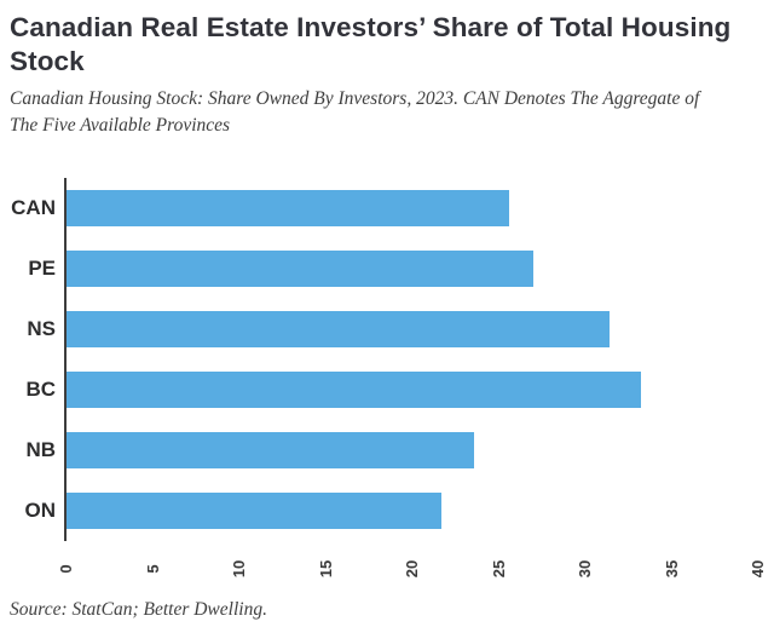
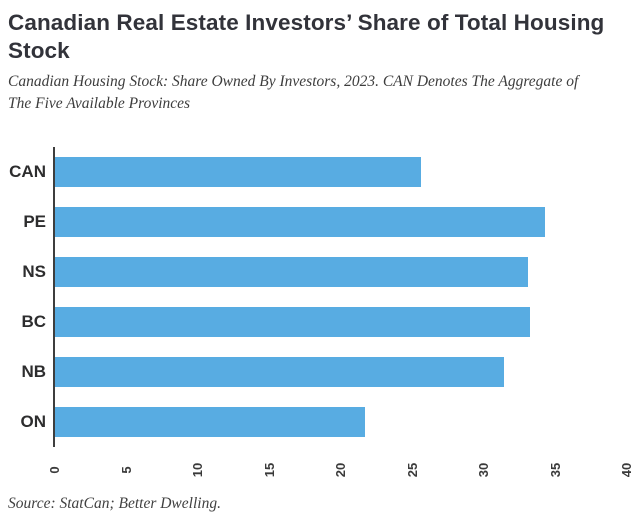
PE: 27.0 -> 34.3
NS: 31.4 -> 33.1
NB: 23.6 -> 31.4
